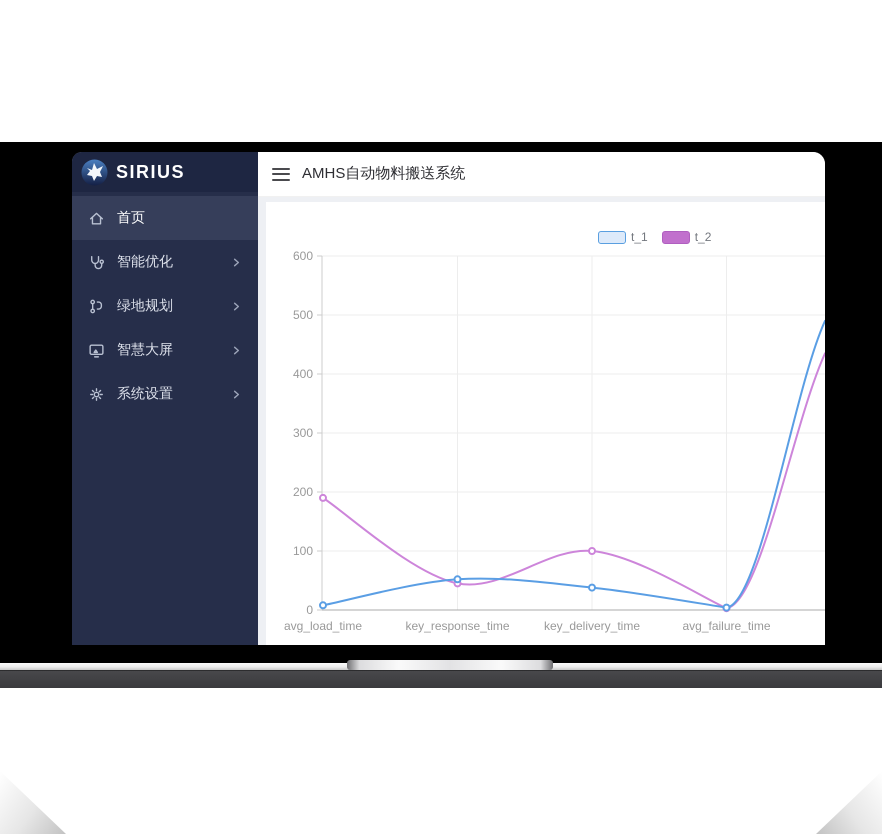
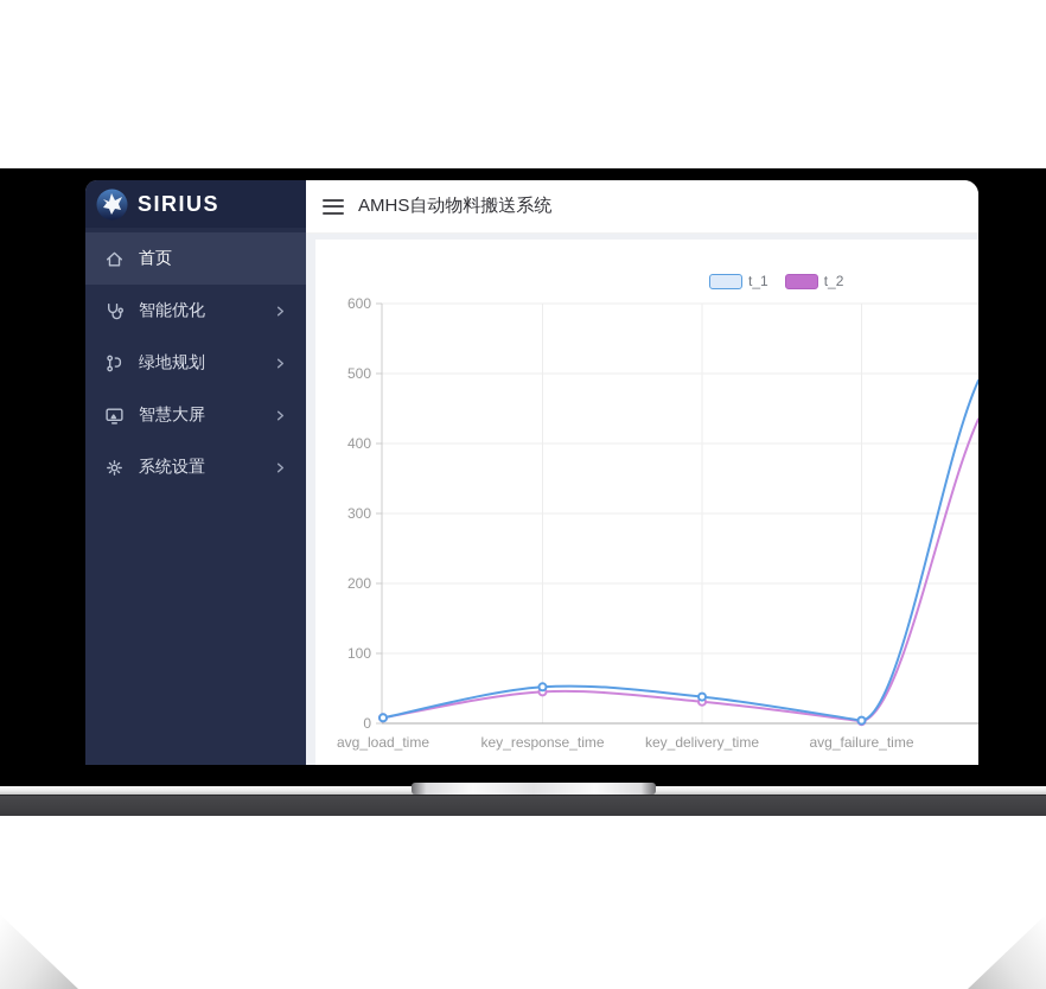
t_2/avg_load_time: 190 -> 10
t_2/key_delivery_time: 100 -> 30
